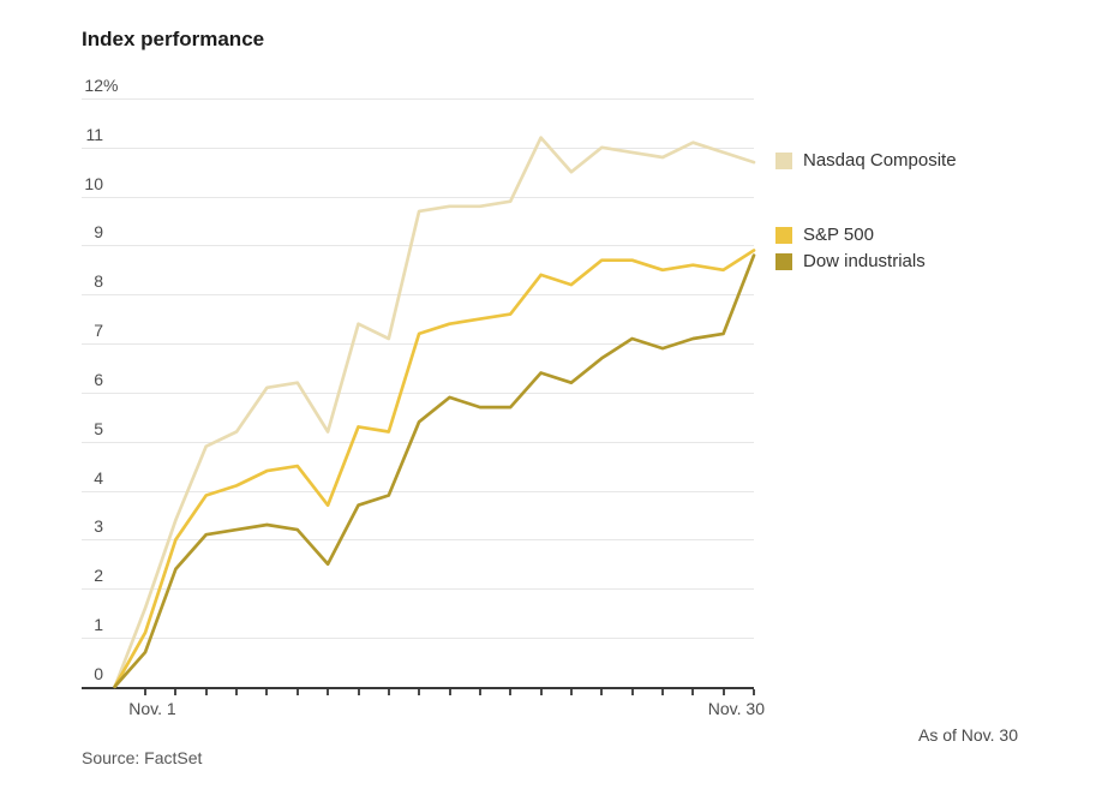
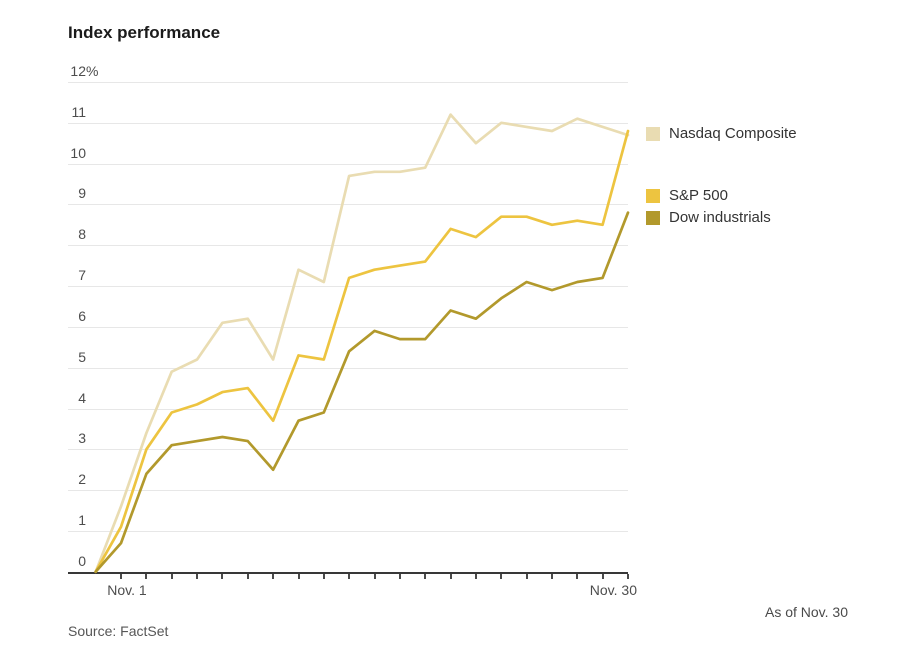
S&P 500/Nov. 30: 8.9 -> 10.8
